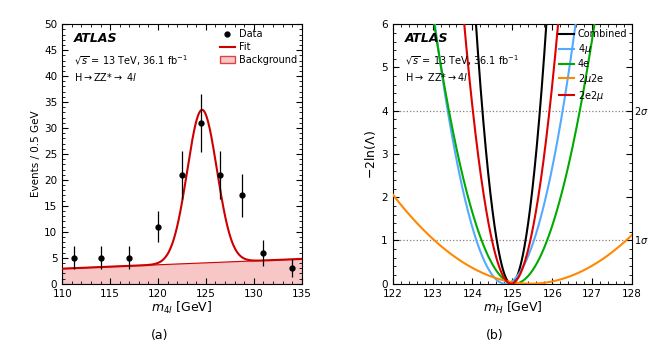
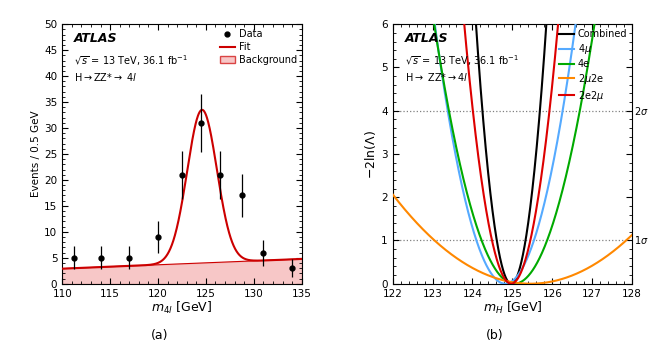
Data/120: 11 -> 9
